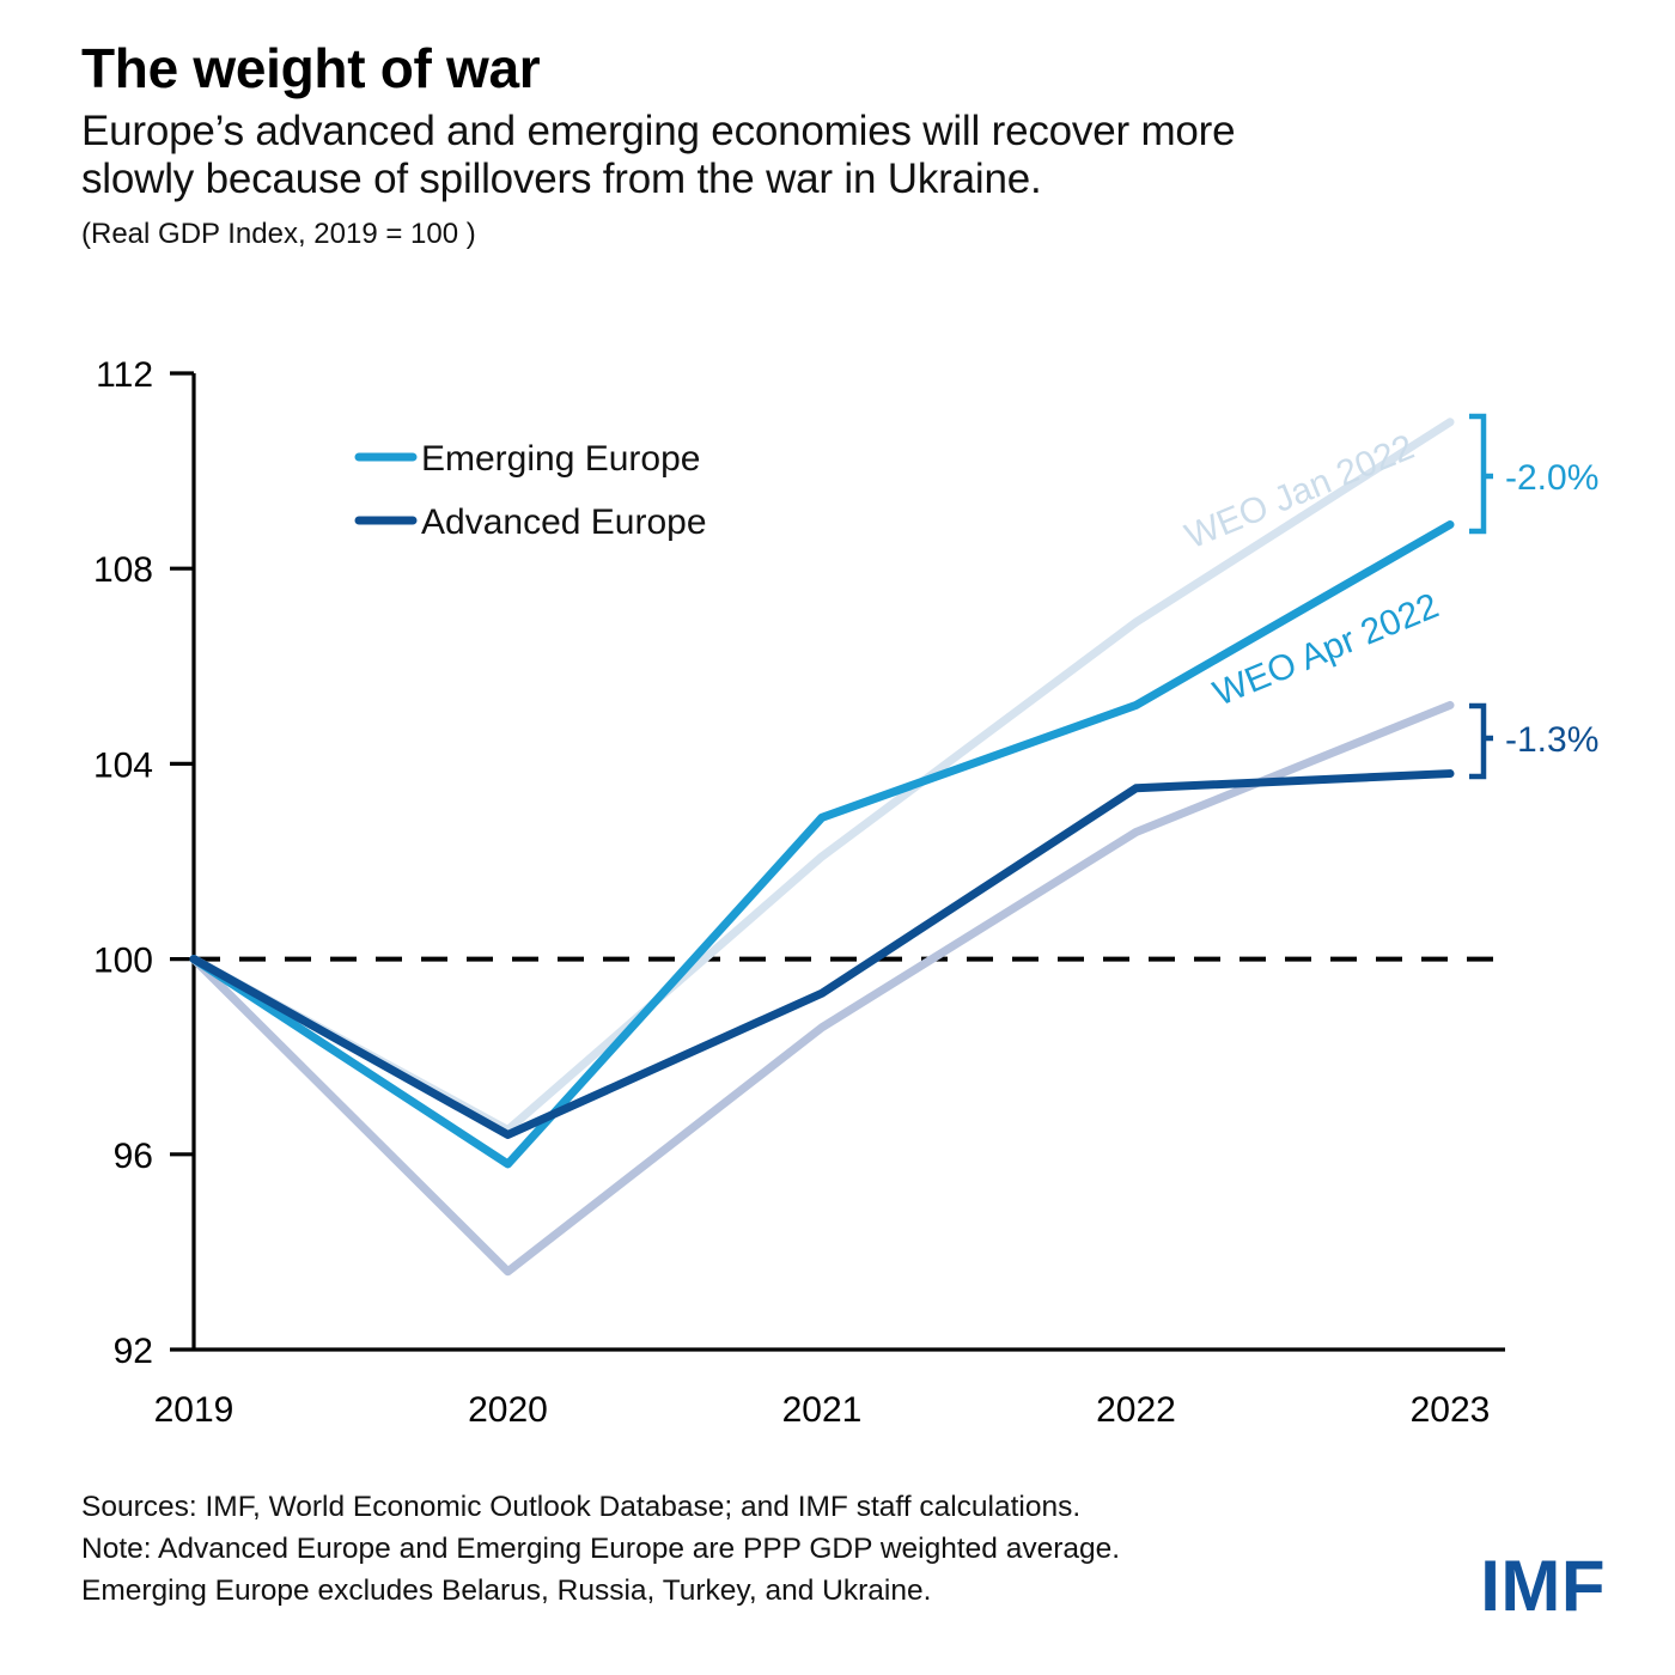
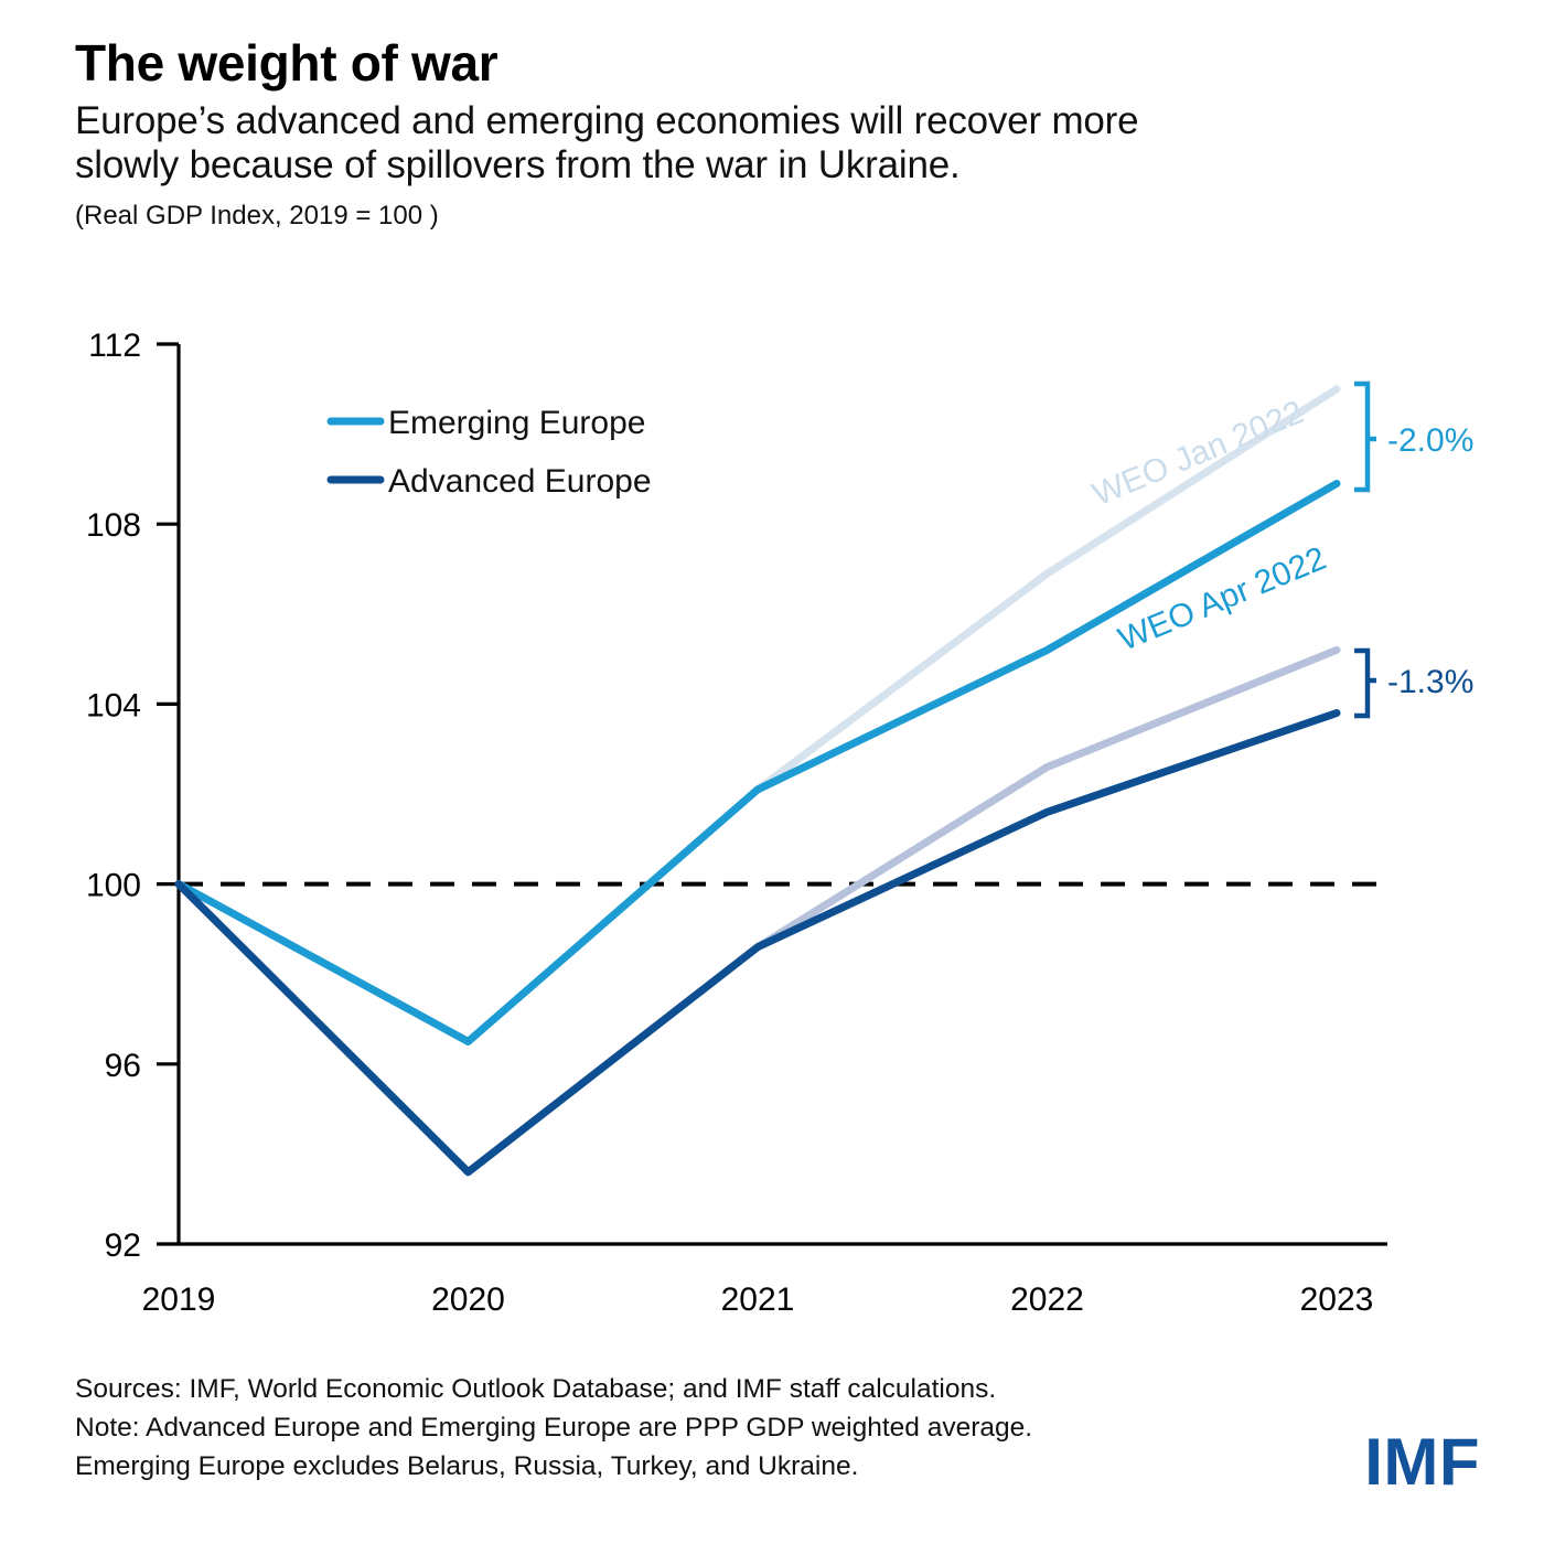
Emerging Europe/2020: 95.8 -> 96.5
Advanced Europe/2020: 96.4 -> 93.6
Emerging Europe/2021: 102.9 -> 102.1
Advanced Europe/2021: 99.3 -> 98.6
Advanced Europe/2022: 103.5 -> 101.6
